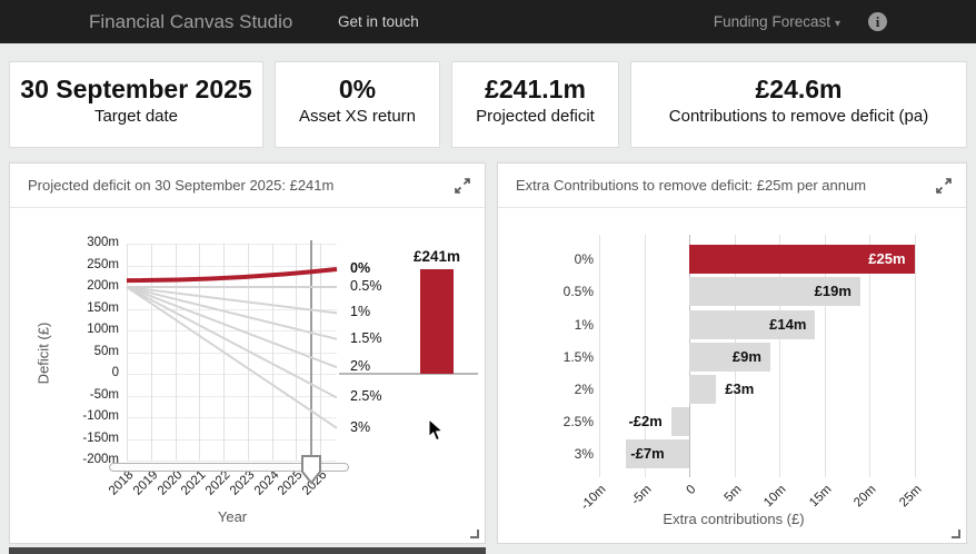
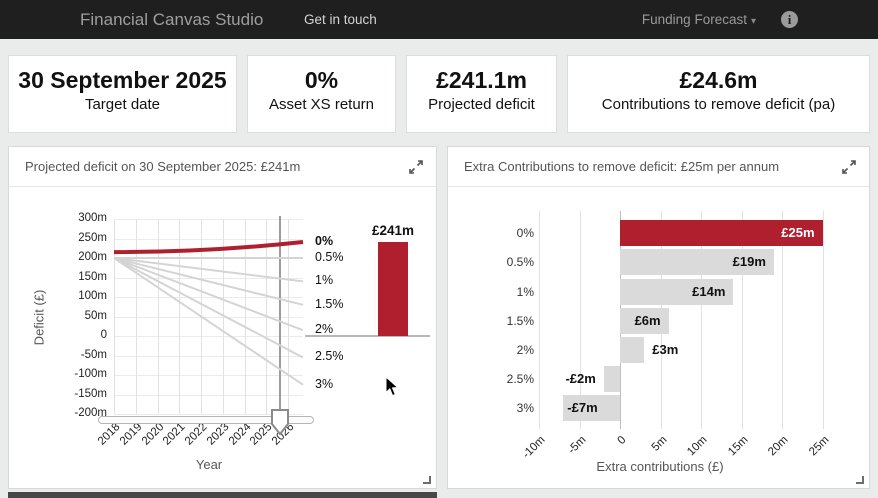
Extra Contributions to remove deficit: £25m per annum/1.5%: £9m -> £6m
